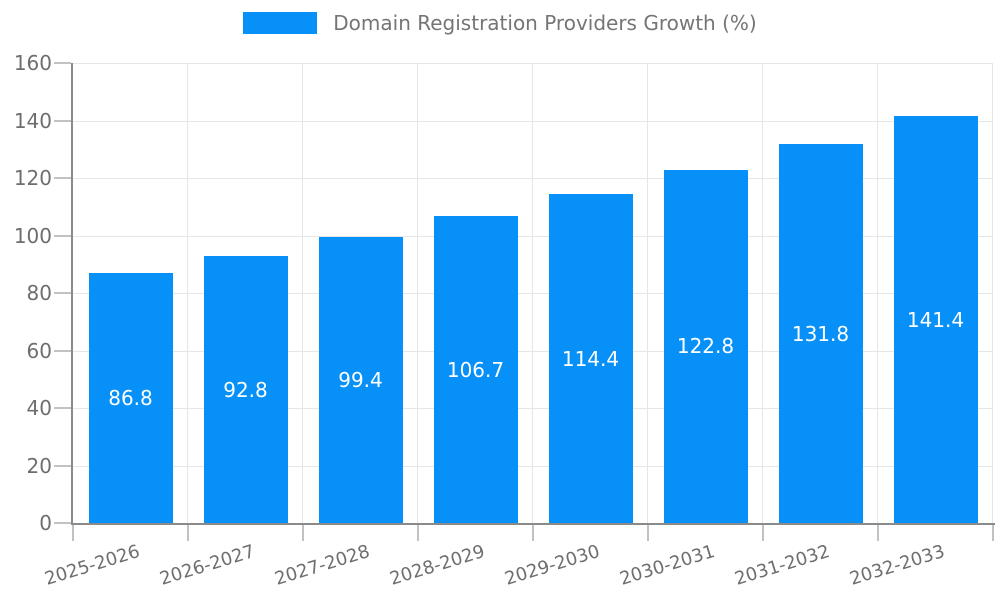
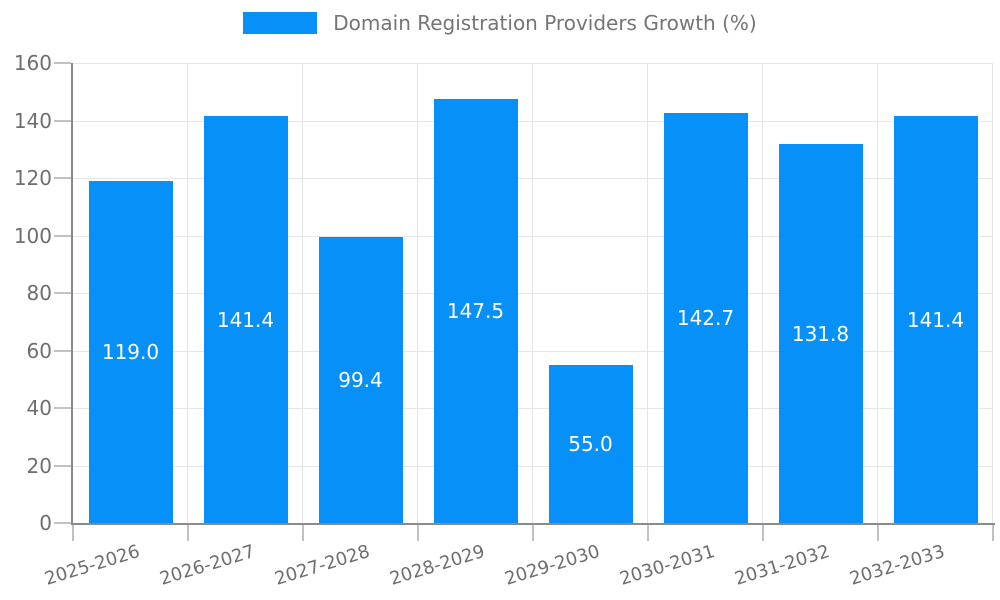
2025-2026: 86.8 -> 119.0
2026-2027: 92.8 -> 141.4
2028-2029: 106.7 -> 147.5
2029-2030: 114.4 -> 55.0
2030-2031: 122.8 -> 142.7
